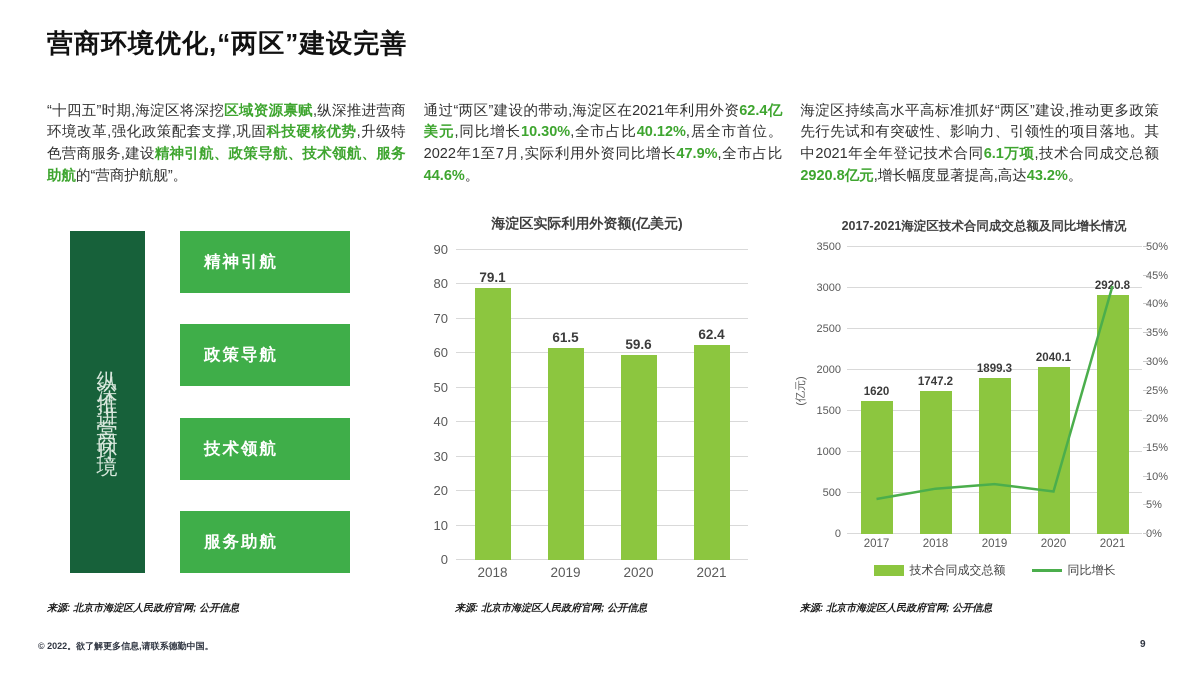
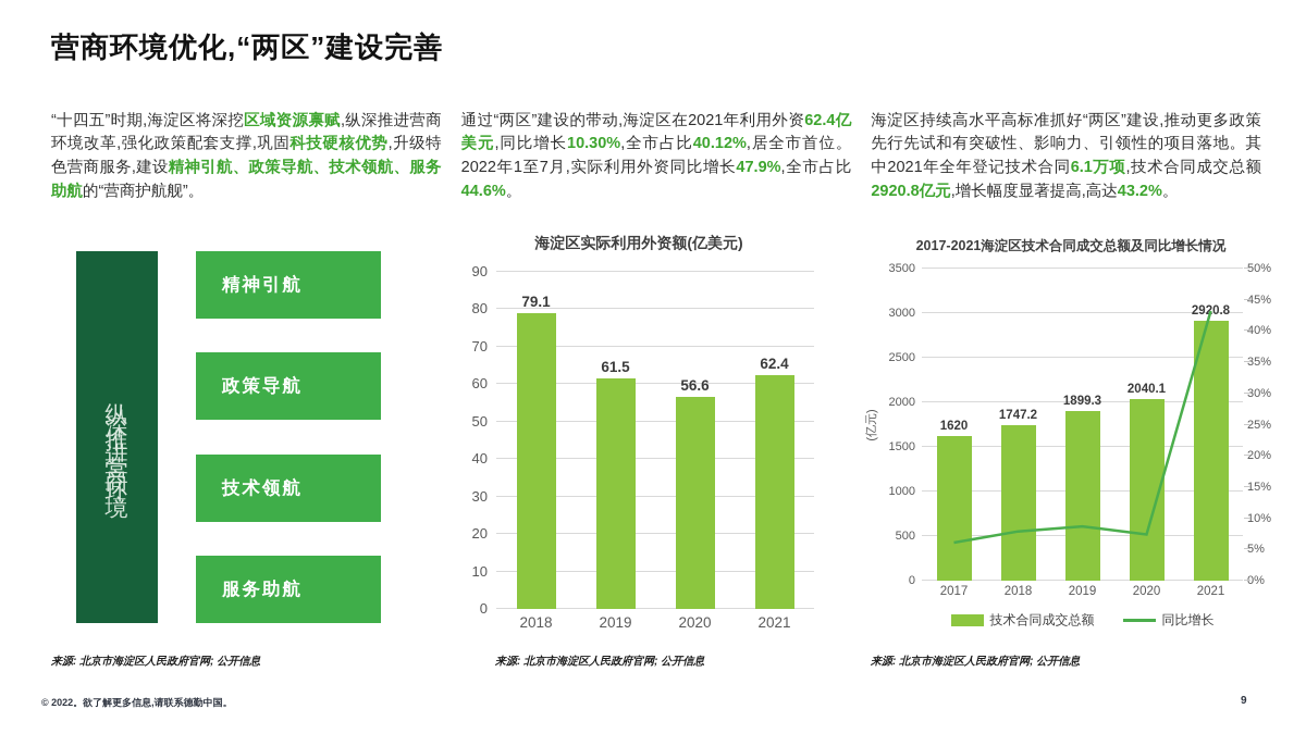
海淀区实际利用外资额(亿美元)/2020: 59.6 -> 56.6
